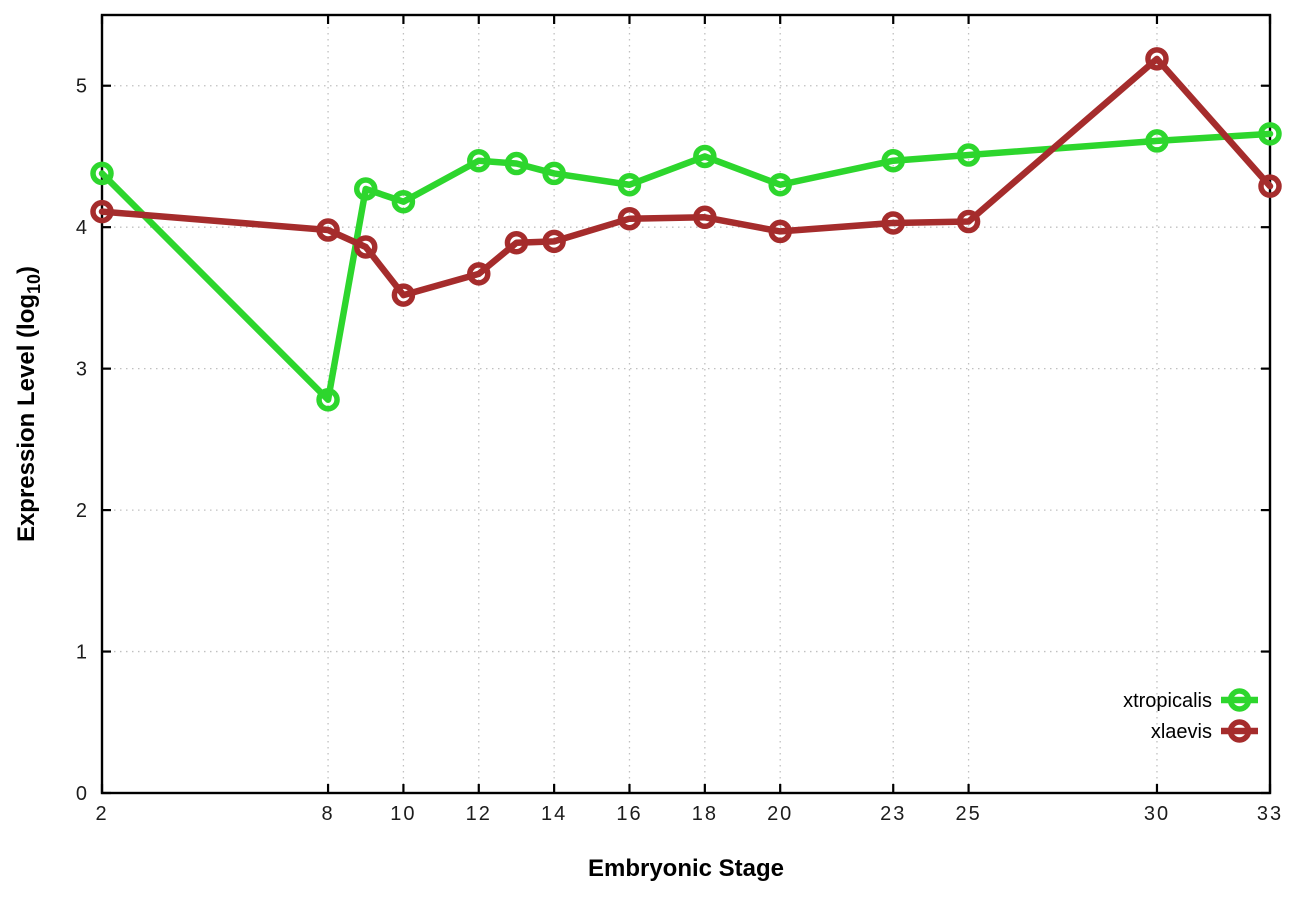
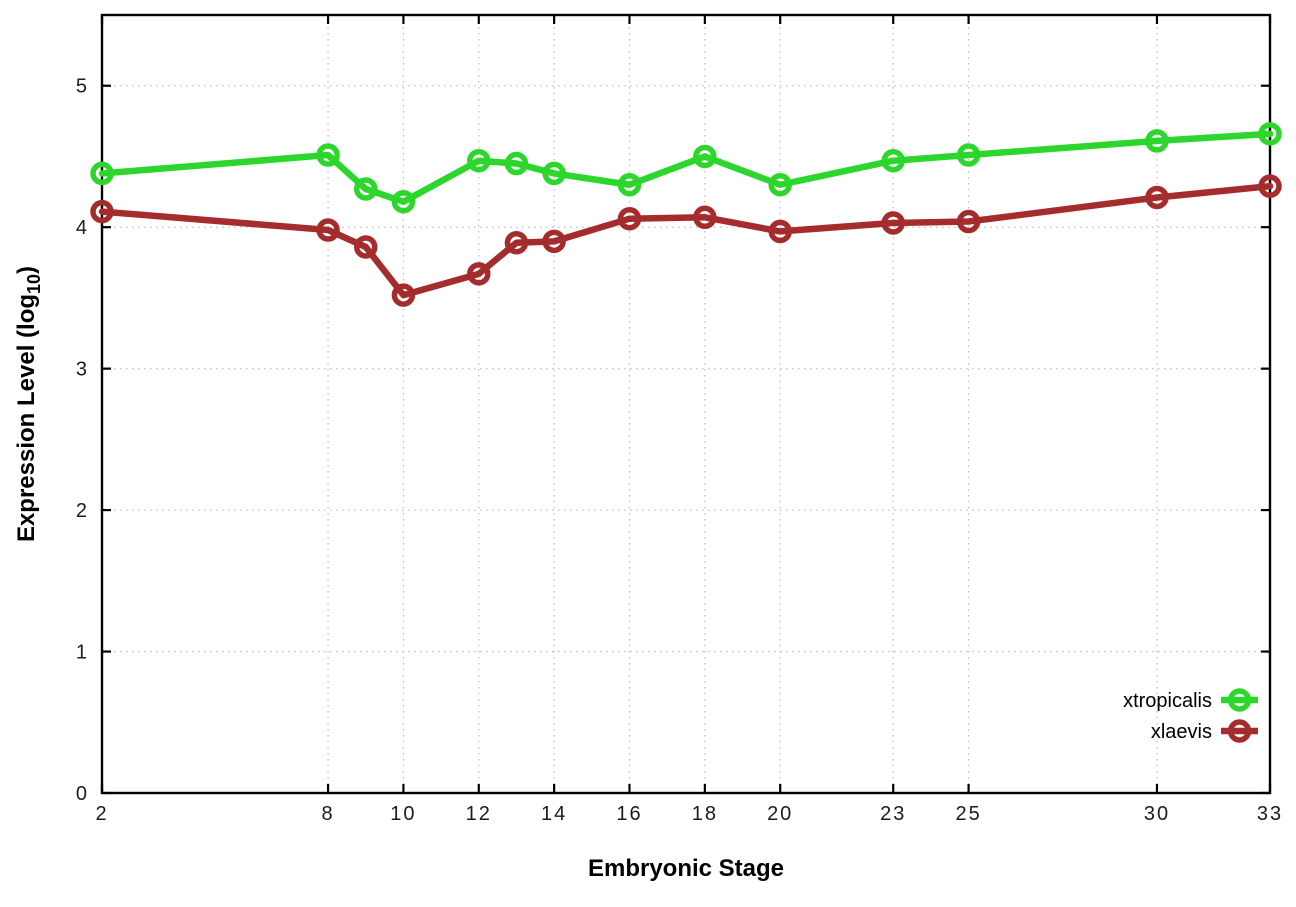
xtropicalis/8: 2.78 -> 4.51
xlaevis/30: 5.19 -> 4.21
